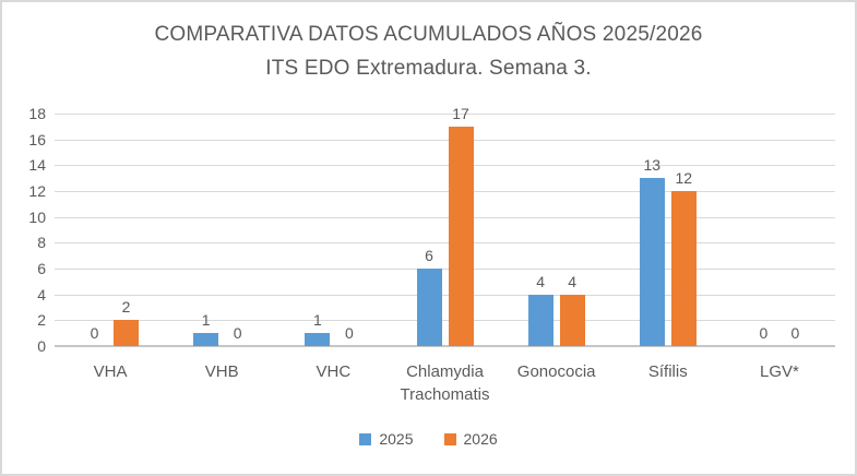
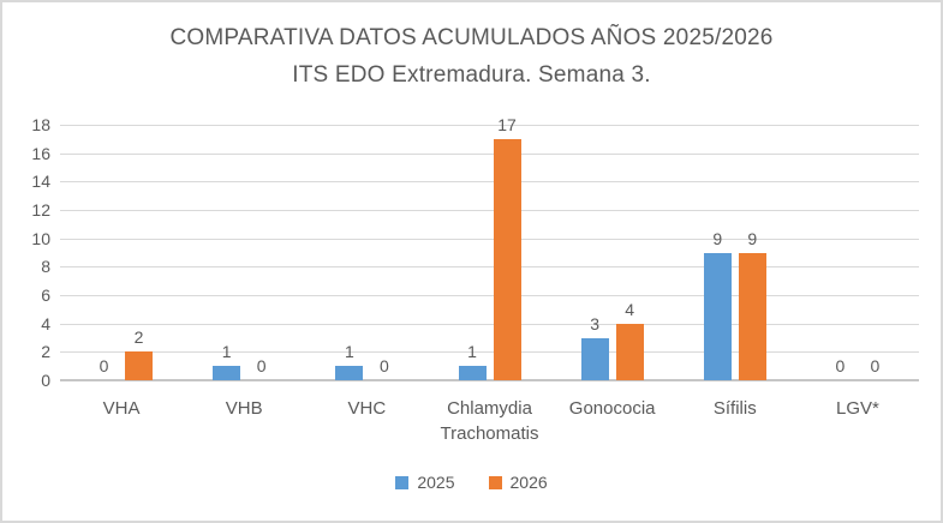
2025/Chlamydia Trachomatis: 6 -> 1
2025/Gonococia: 4 -> 3
2025/Sífilis: 13 -> 9
2026/Sífilis: 12 -> 9
